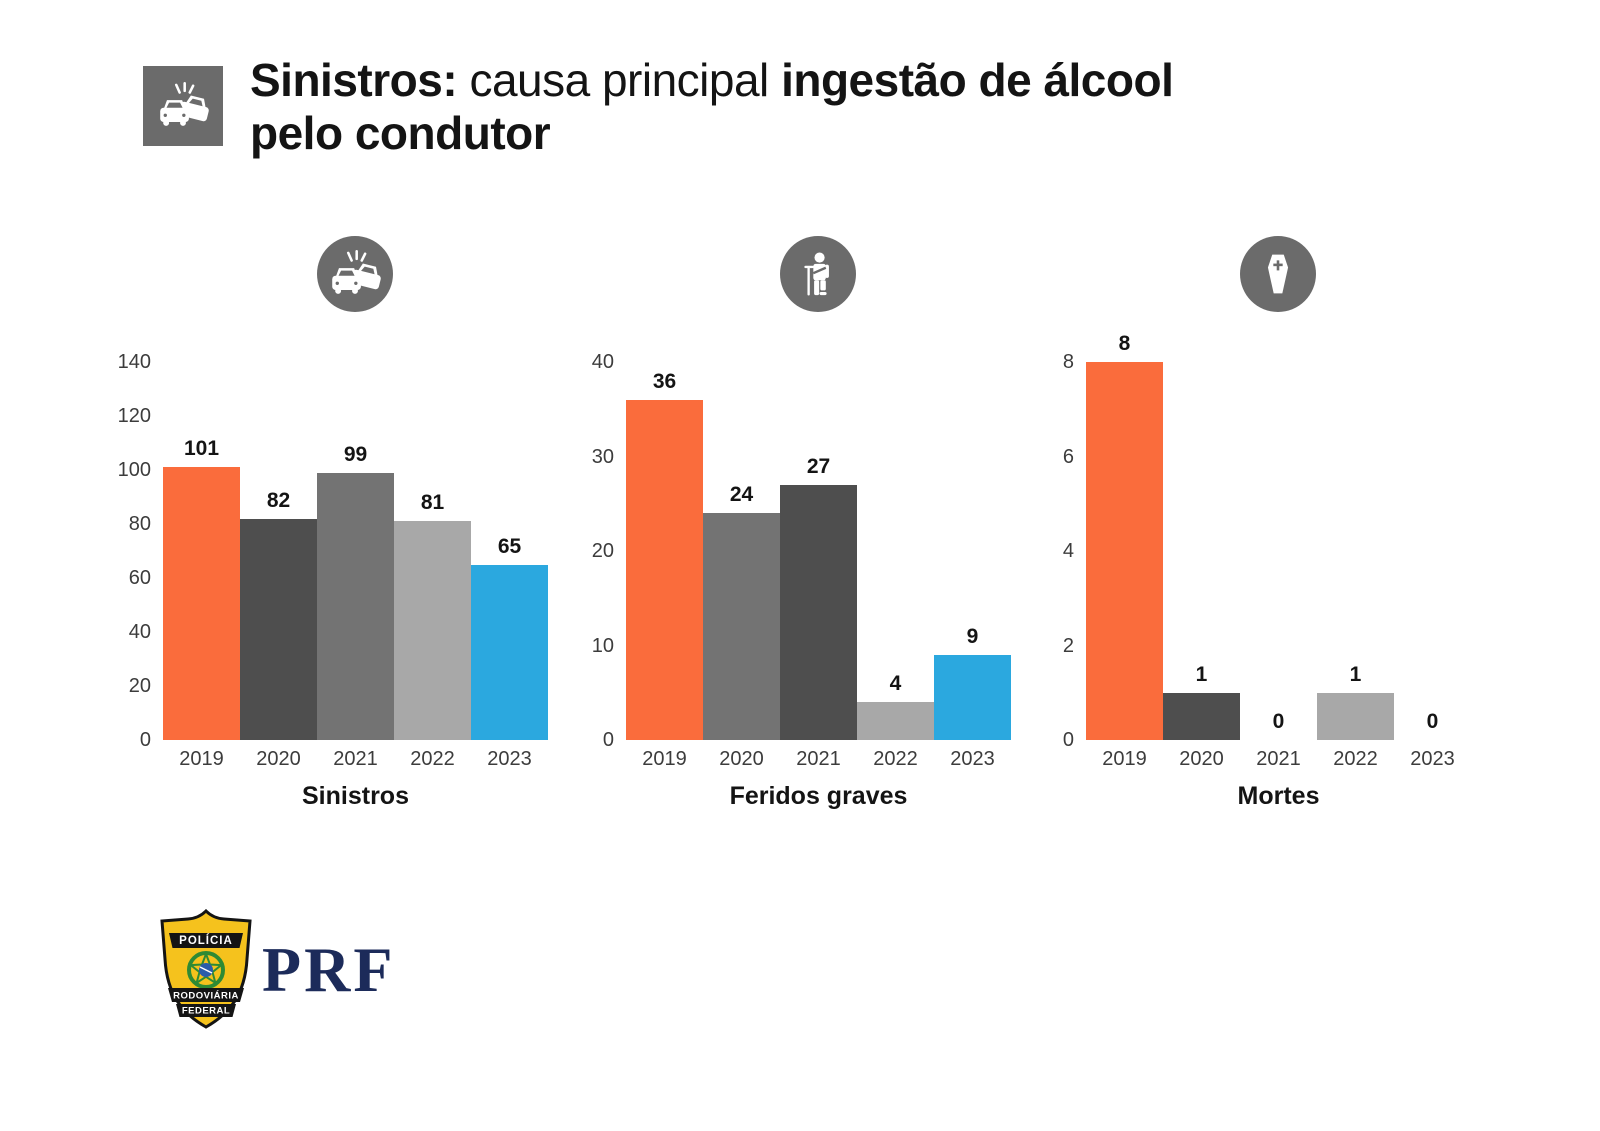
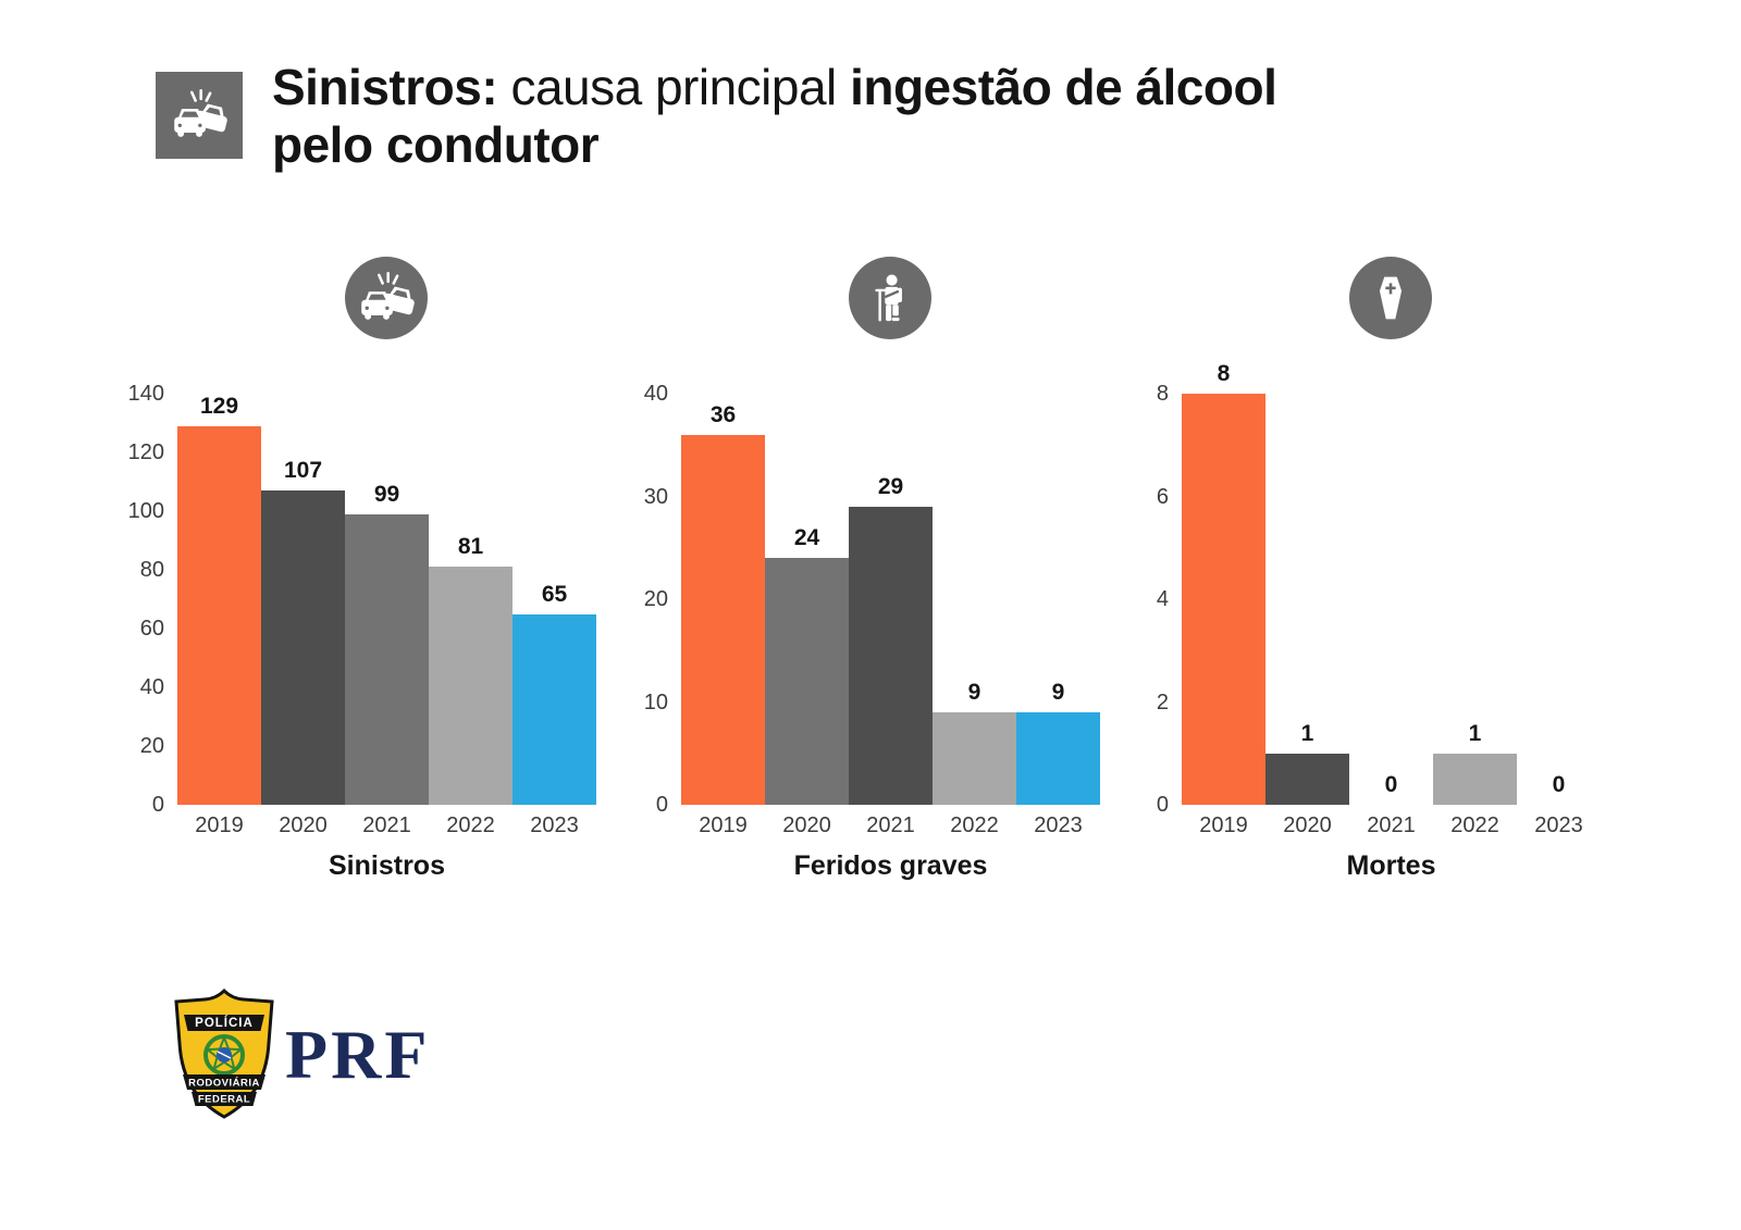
Sinistros/2019: 101 -> 129
Sinistros/2020: 82 -> 107
Feridos graves/2021: 27 -> 29
Feridos graves/2022: 4 -> 9
